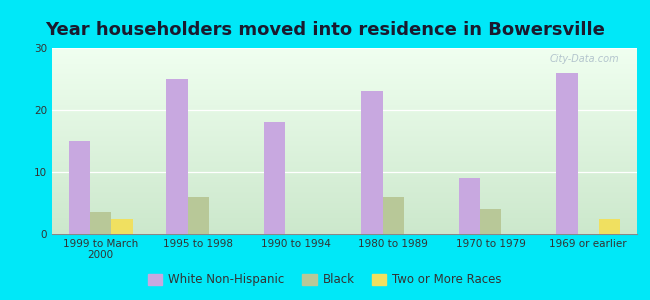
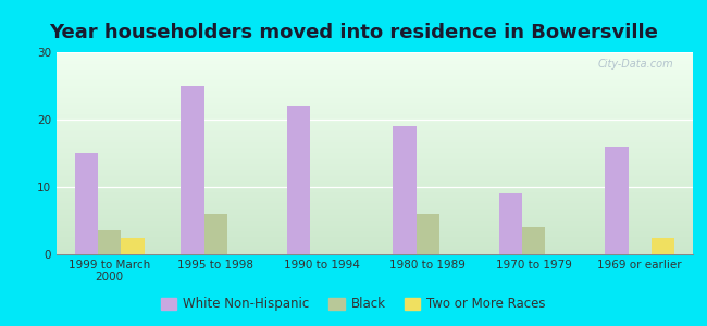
White Non-Hispanic/1990 to 1994: 18 -> 22
White Non-Hispanic/1980 to 1989: 23 -> 19
White Non-Hispanic/1969 or earlier: 26 -> 16
